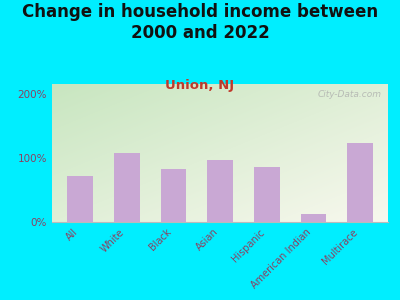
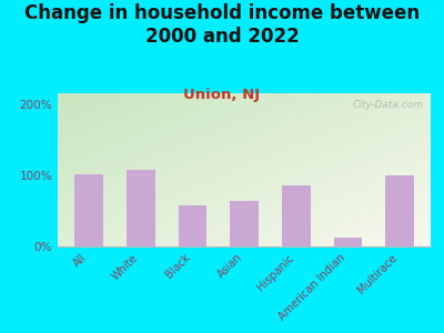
All: 72% -> 102%
Black: 82% -> 58%
Asian: 97% -> 64%
Multirace: 123% -> 100%
